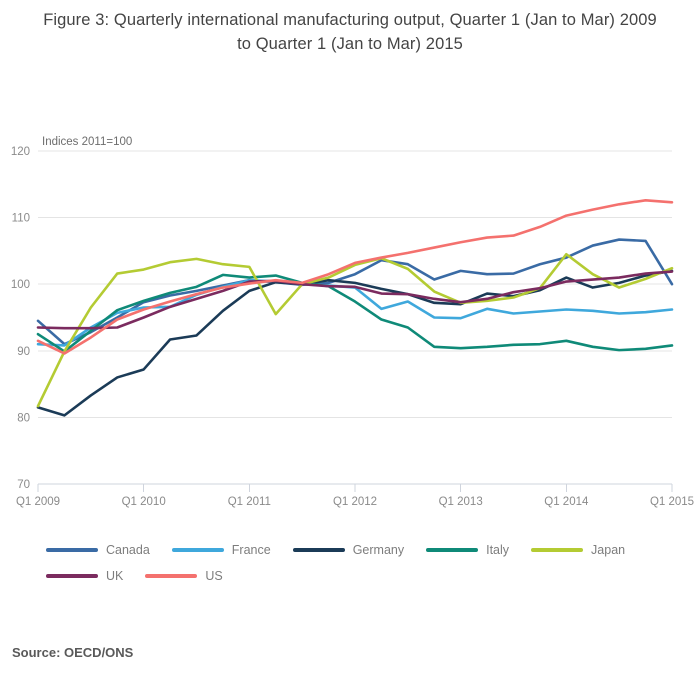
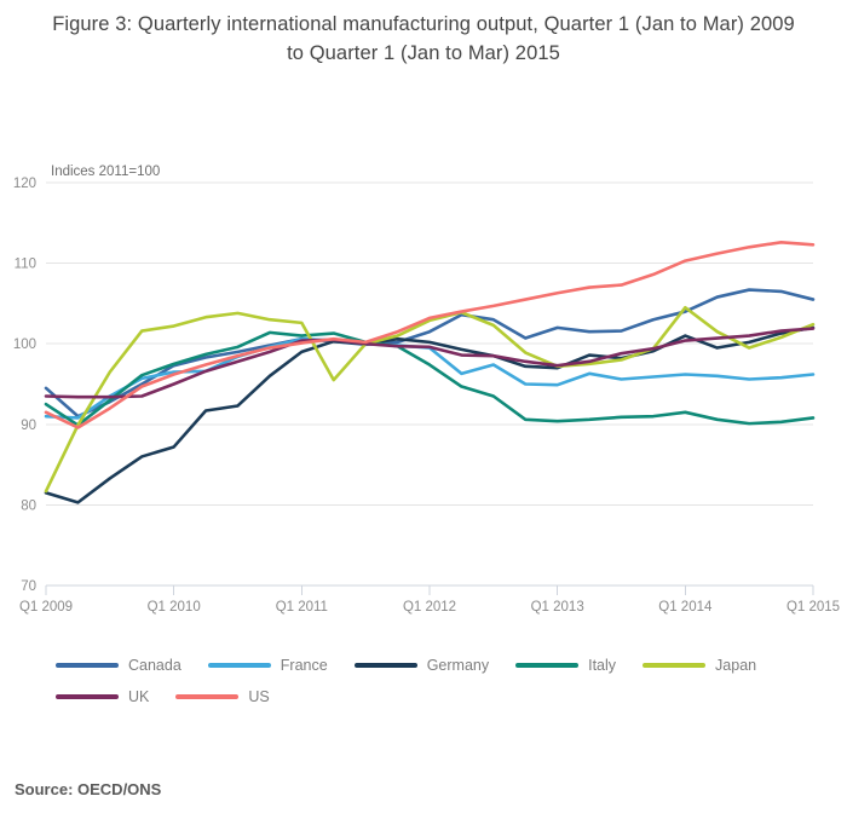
Canada/Q1 2015: 100 -> 106
